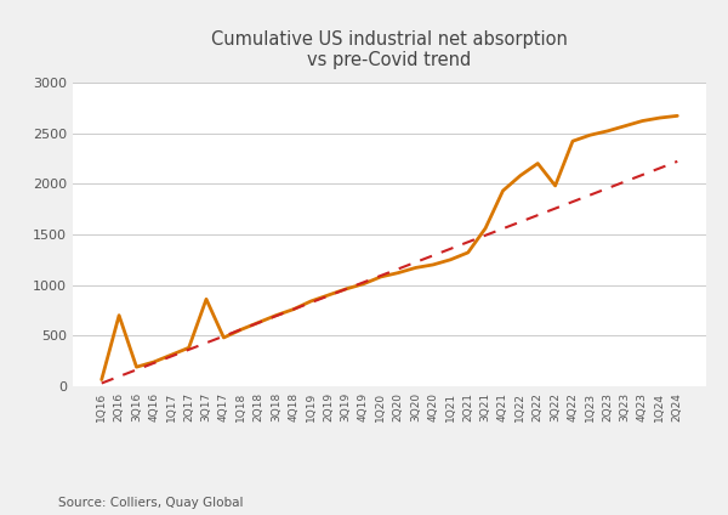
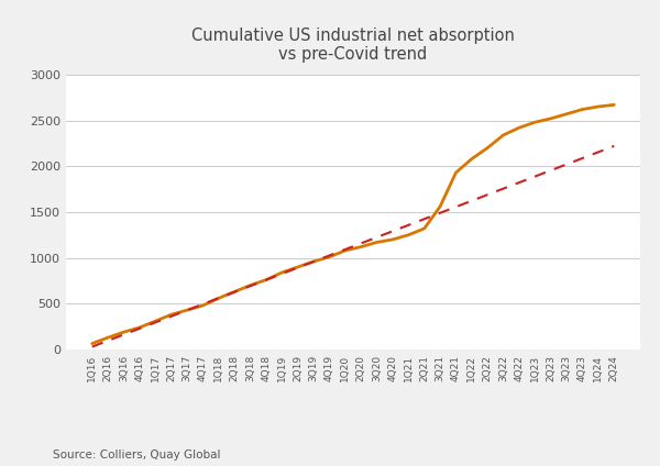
2Q16: 700 -> 130
3Q17: 860 -> 430
3Q22: 1980 -> 2340
